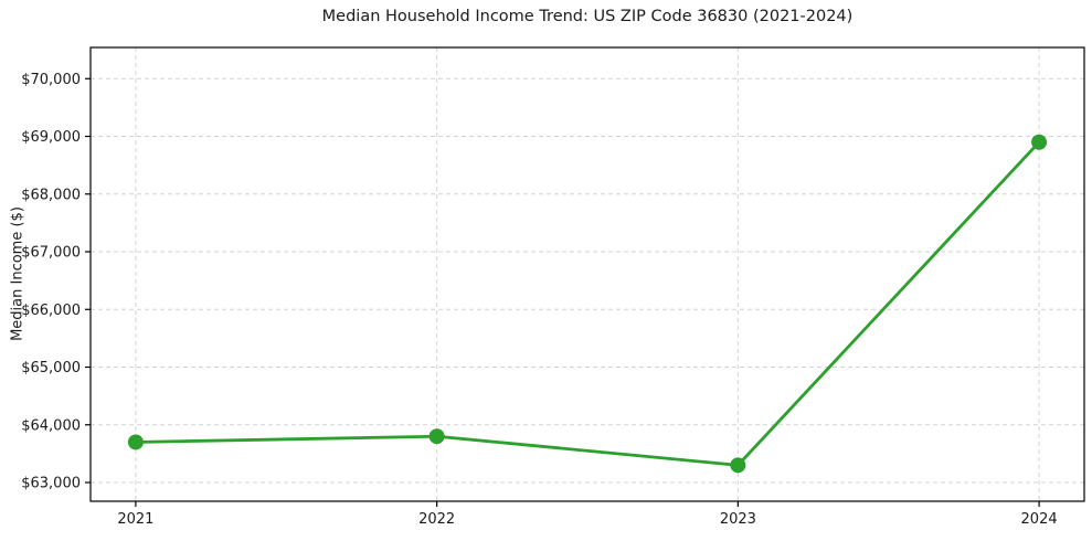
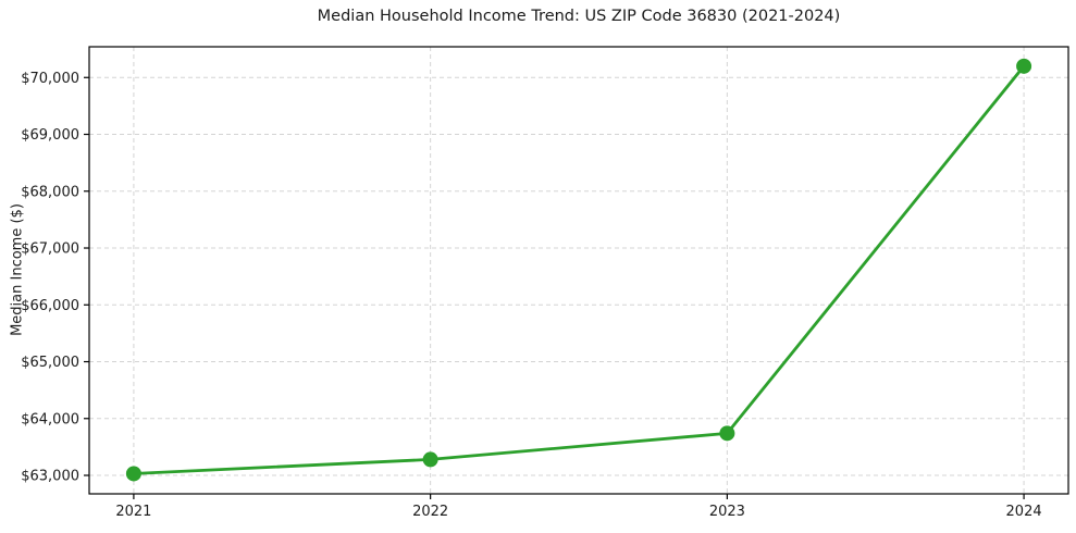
2021: $63700 -> $63000
2022: $63800 -> $63300
2023: $63300 -> $63700
2024: $68900 -> $70200
